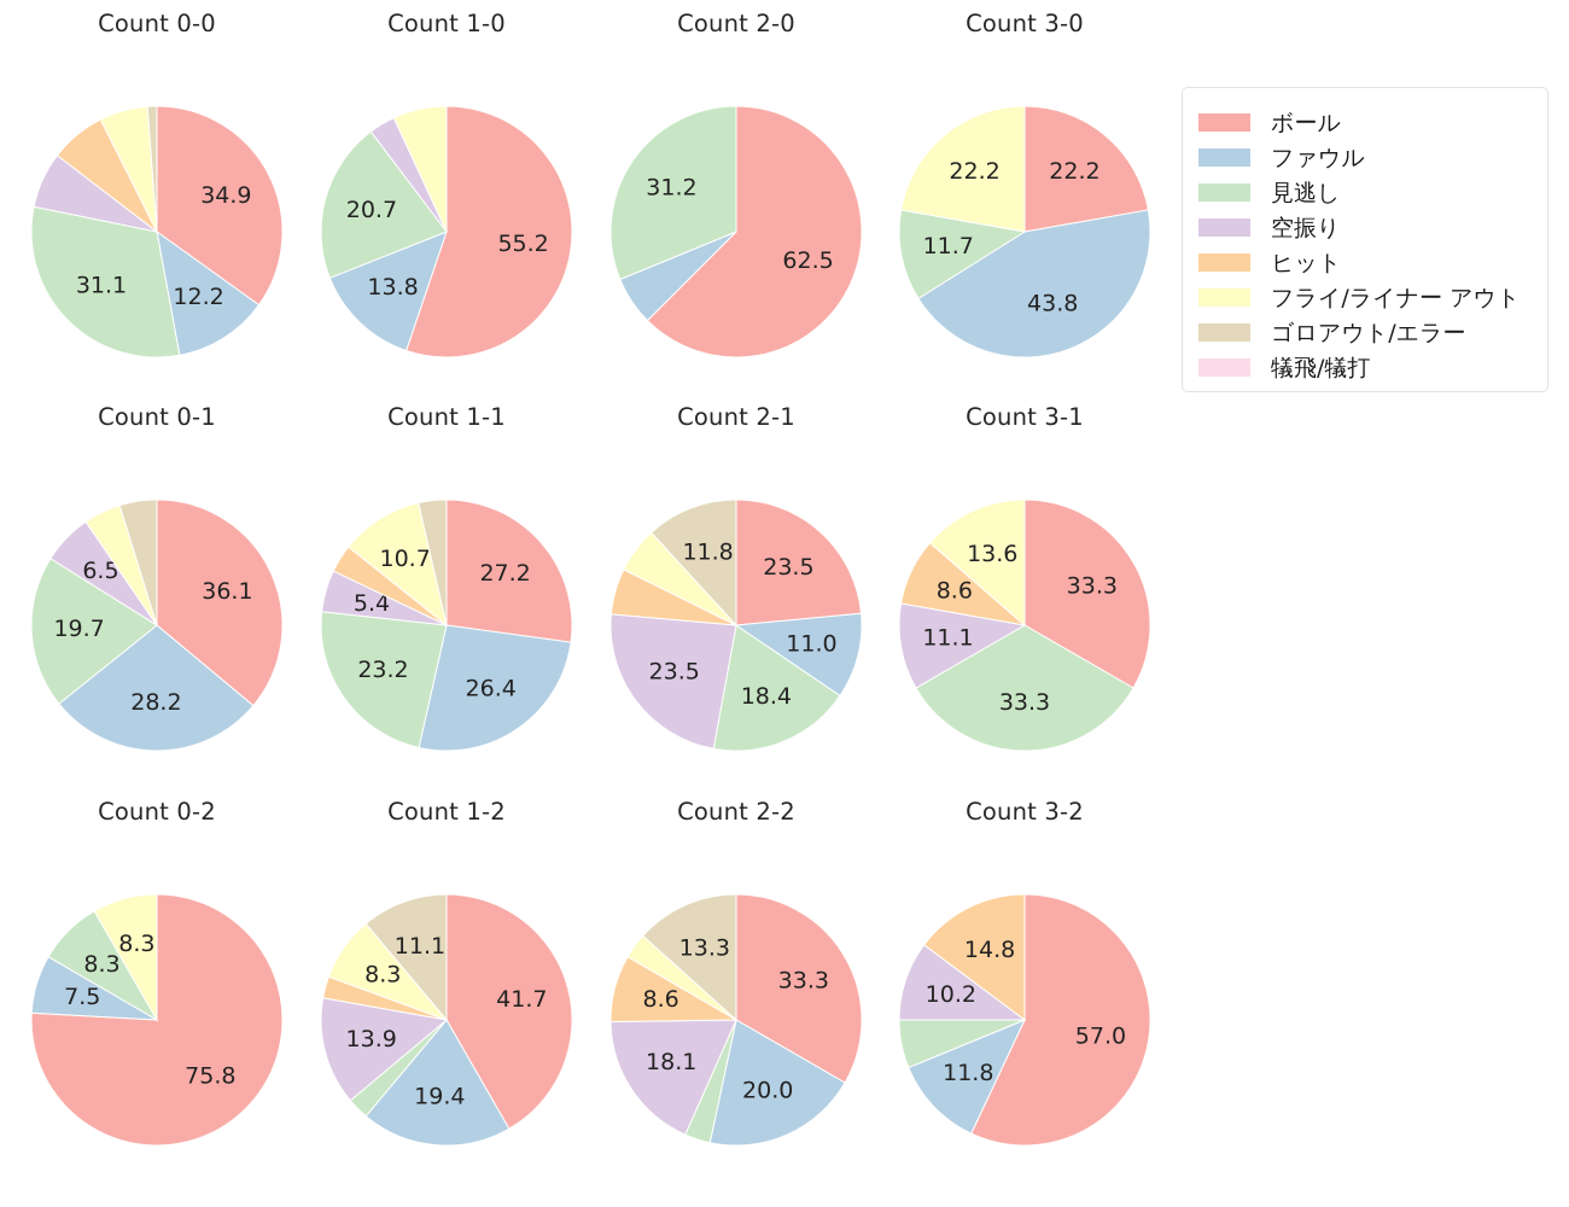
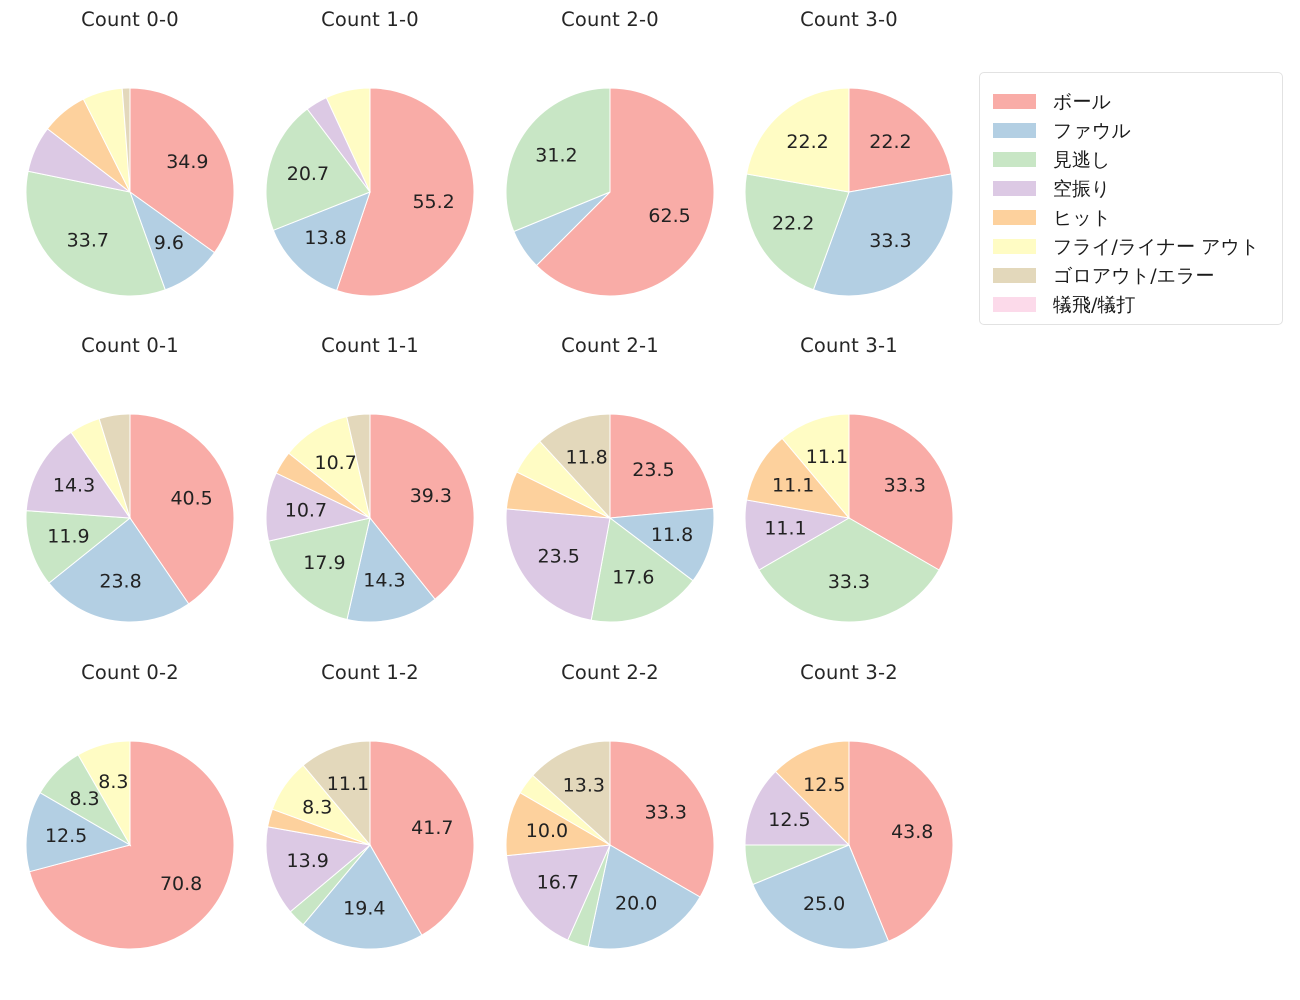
Count 0-0/ファウル: 12.2 -> 9.6
Count 0-0/見逃し: 31.1 -> 33.7
Count 3-0/ファウル: 43.8 -> 33.3
Count 3-0/見逃し: 11.7 -> 22.2
Count 0-1/ボール: 36.1 -> 40.5
Count 0-1/ファウル: 28.2 -> 23.8
Count 0-1/見逃し: 19.7 -> 11.9
Count 0-1/空振り: 6.5 -> 14.3
Count 1-1/ボール: 27.2 -> 39.3
Count 1-1/ファウル: 26.4 -> 14.3
Count 1-1/見逃し: 23.2 -> 17.9
Count 1-1/空振り: 5.4 -> 10.7
Count 2-1/ファウル: 11.0 -> 11.8
Count 2-1/見逃し: 18.4 -> 17.6
Count 3-1/ヒット: 8.6 -> 11.1
Count 3-1/フライ/ライナー アウト: 13.6 -> 11.1
Count 0-2/ボール: 75.8 -> 70.8
Count 0-2/ファウル: 7.5 -> 12.5
Count 2-2/空振り: 18.1 -> 16.7
Count 2-2/ヒット: 8.6 -> 10.0
Count 3-2/ボール: 57.0 -> 43.8
Count 3-2/ファウル: 11.8 -> 25.0
Count 3-2/空振り: 10.2 -> 12.5
Count 3-2/ヒット: 14.8 -> 12.5
